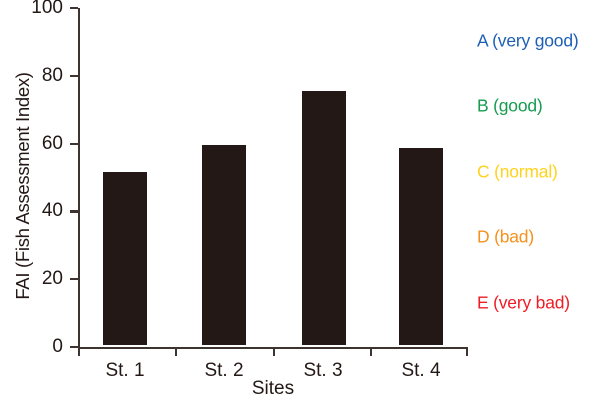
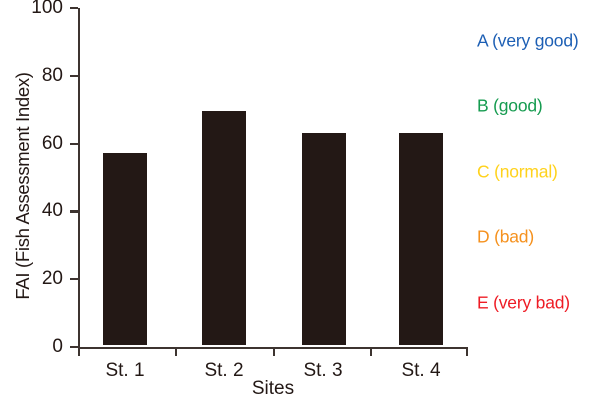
St. 1: 51 -> 56
St. 2: 59 -> 69
St. 3: 75 -> 62
St. 4: 58 -> 62
